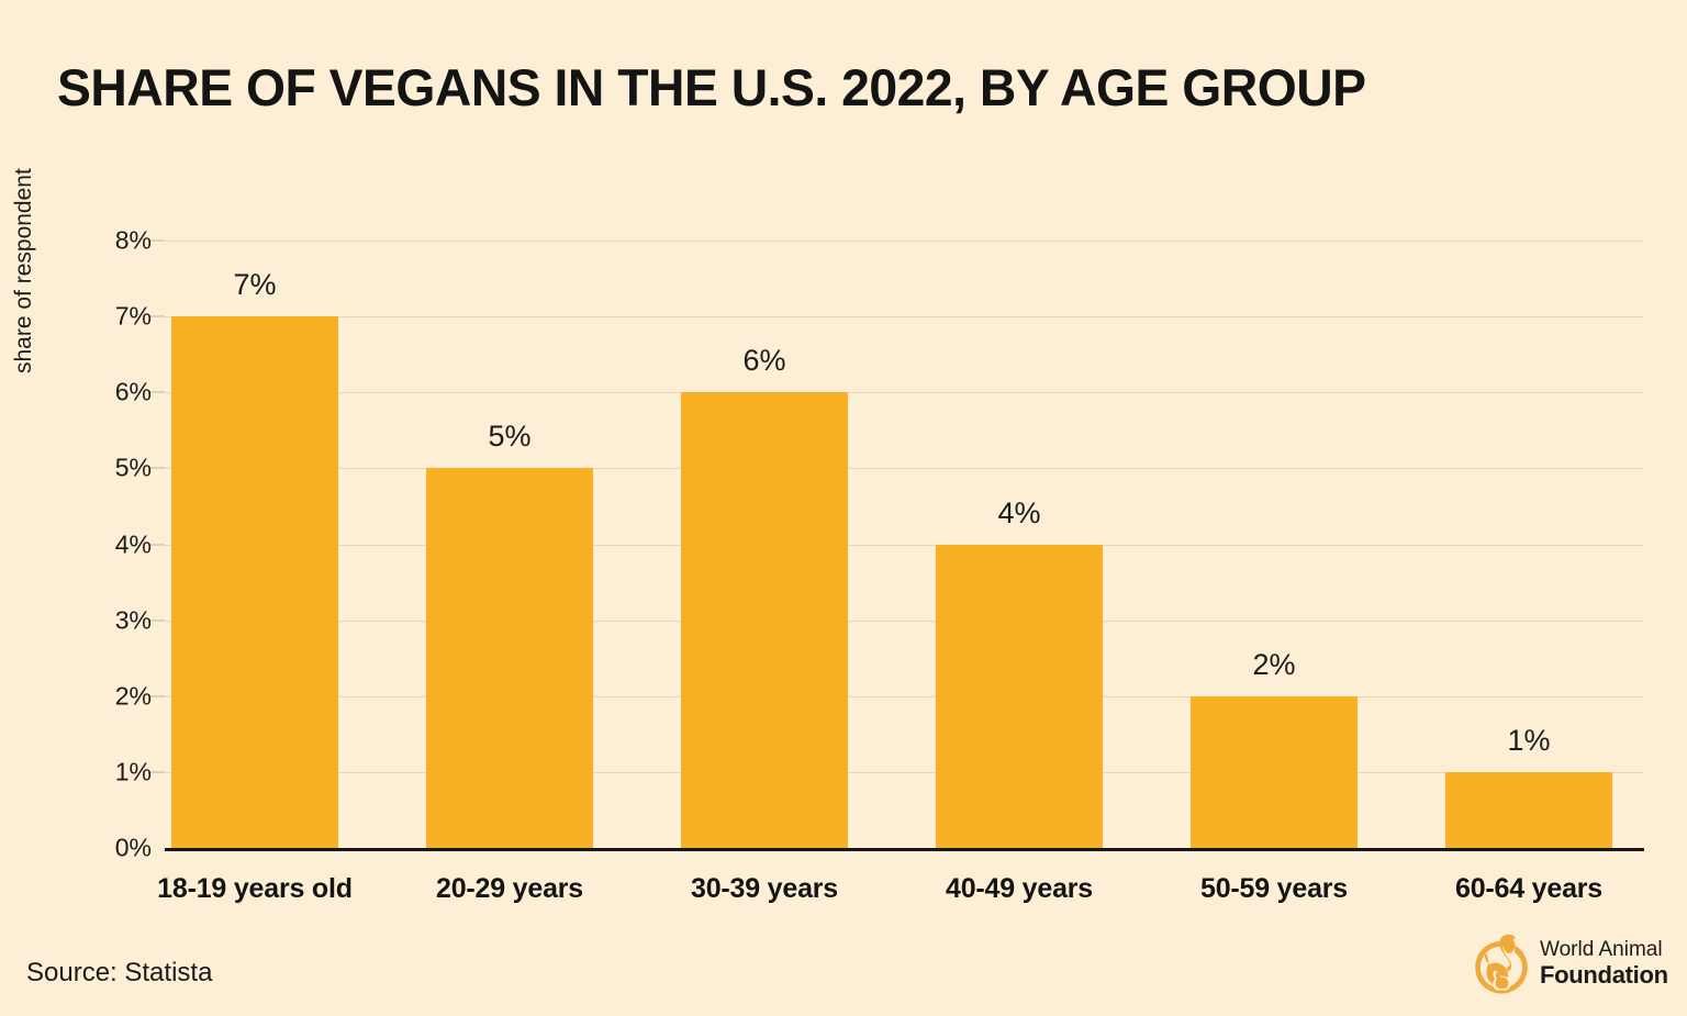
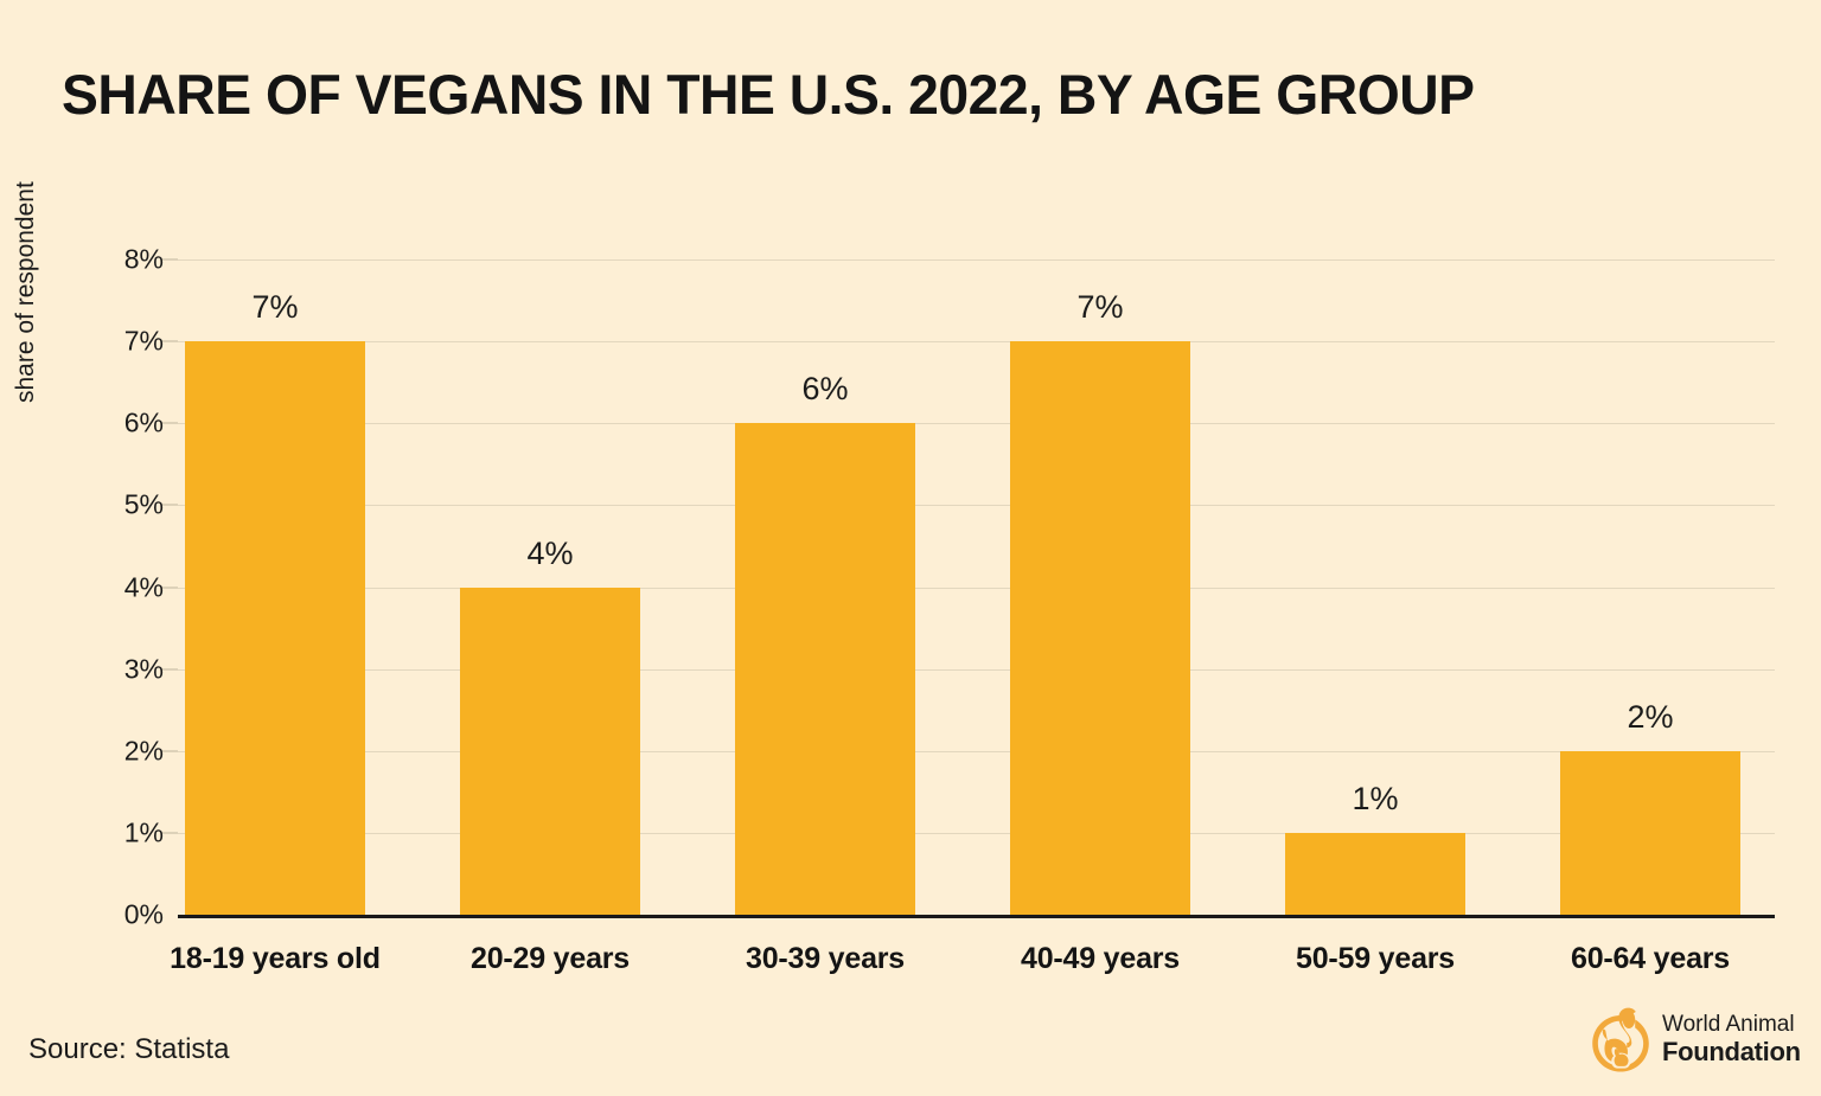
20-29 years: 5% -> 4%
40-49 years: 4% -> 7%
50-59 years: 2% -> 1%
60-64 years: 1% -> 2%
